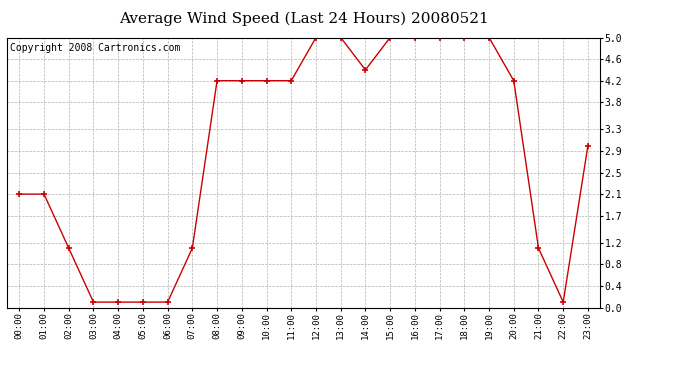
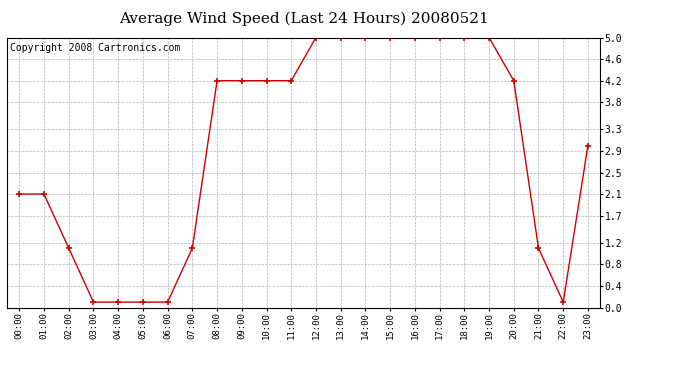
14:00: 4.4 -> 5.0
